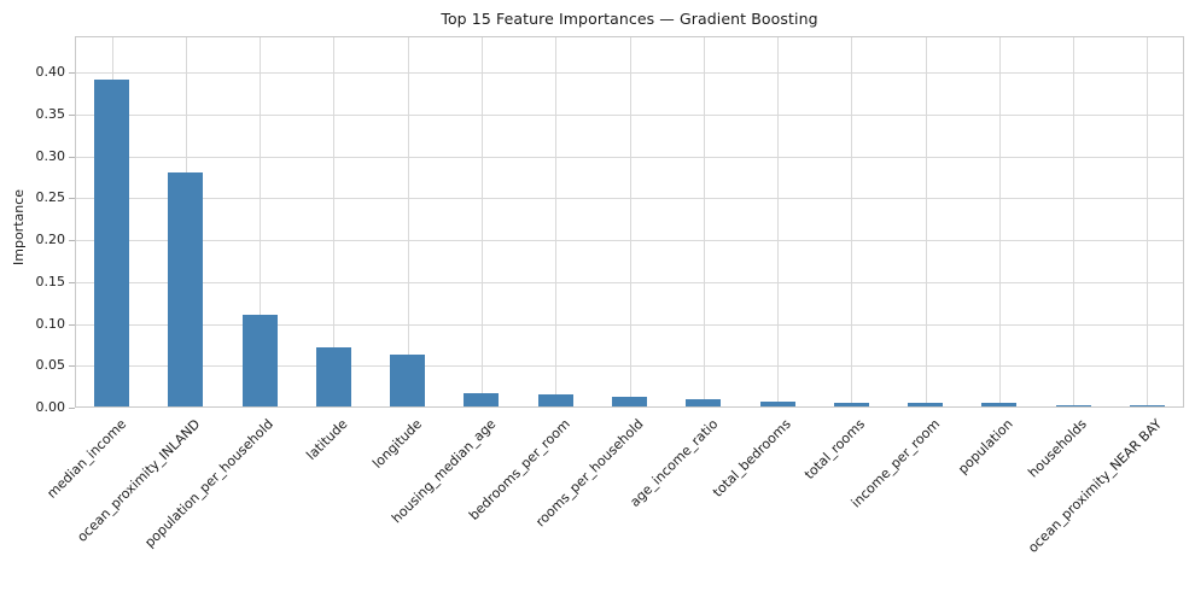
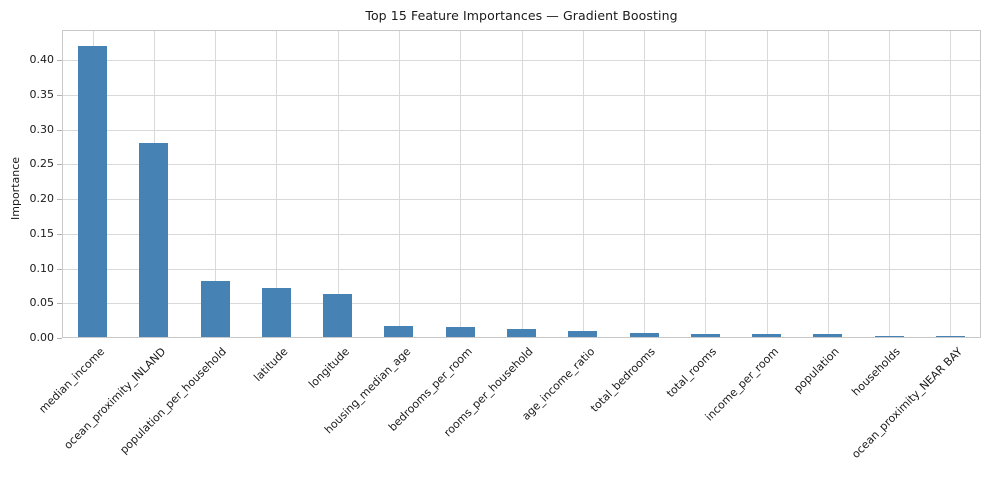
median_income: 0.39 -> 0.42
population_per_household: 0.11 -> 0.08
